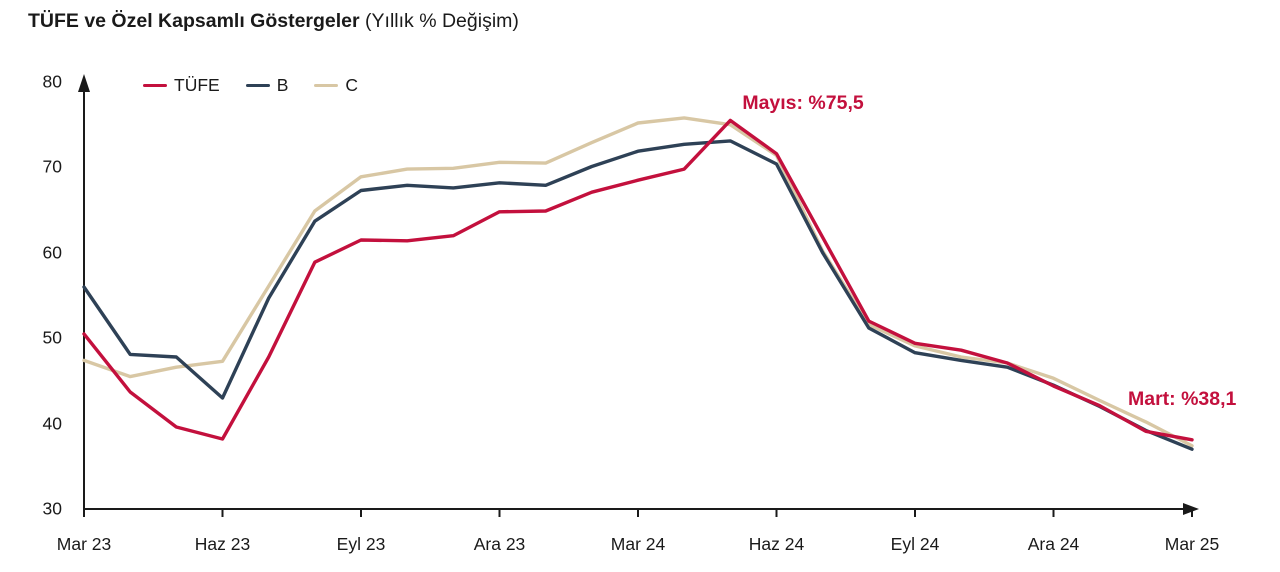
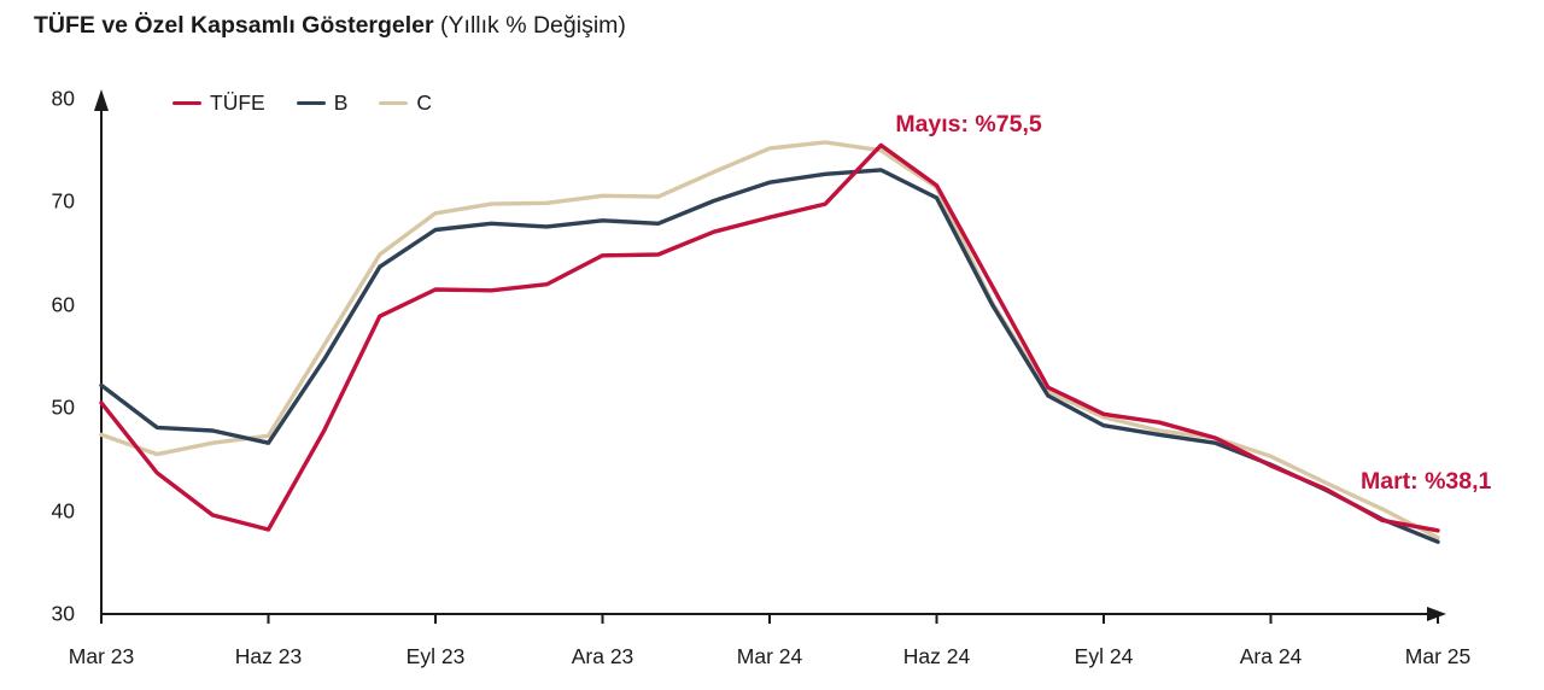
B/Mar 23: 56 -> 52
B/Haz 23: 43 -> 47
